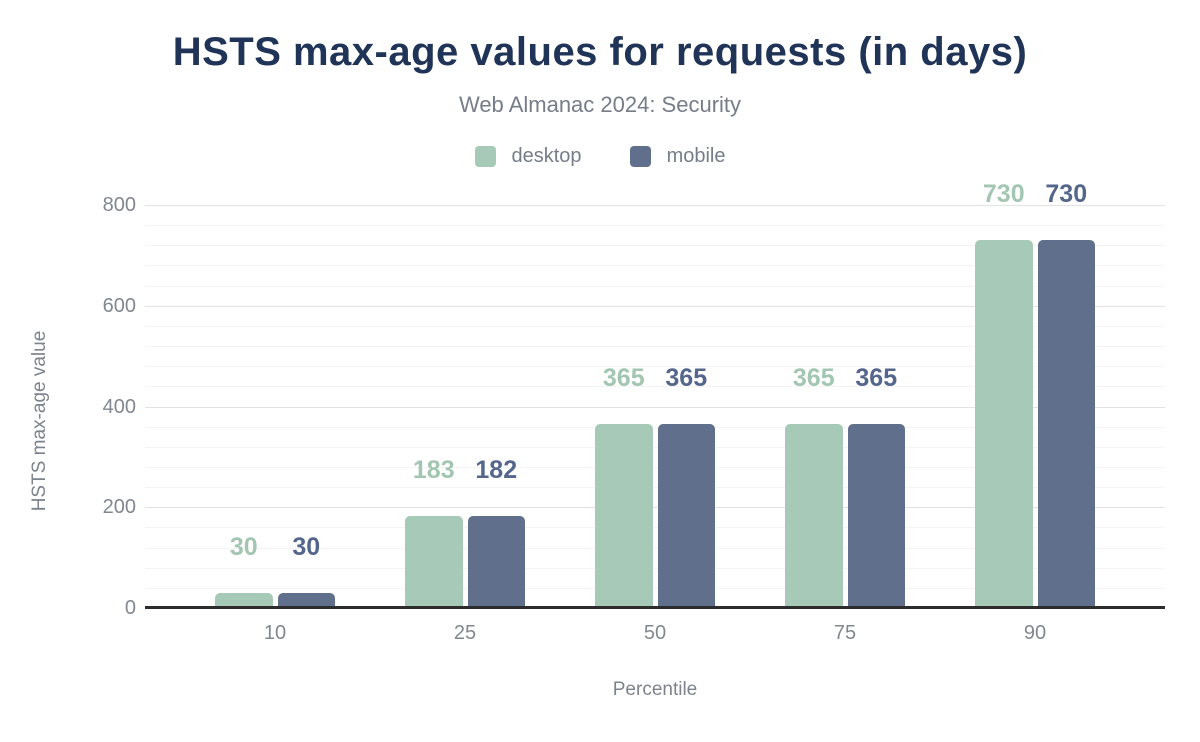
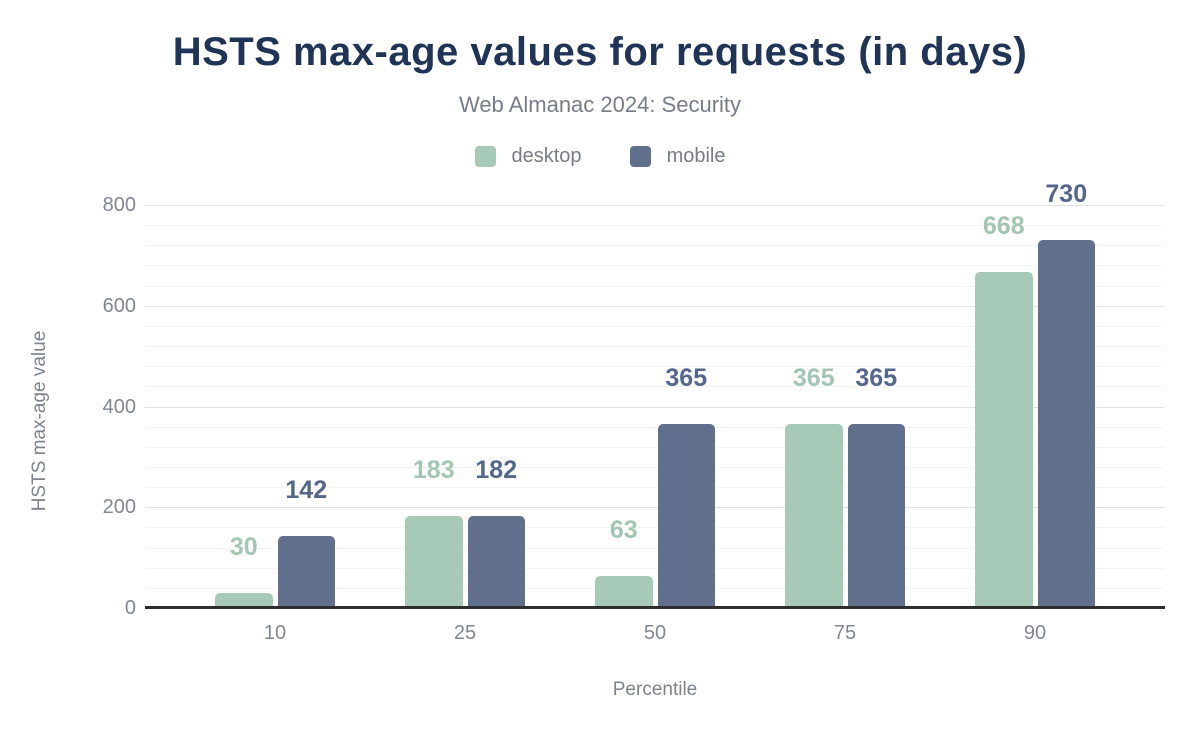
mobile/10: 30 -> 142
desktop/50: 365 -> 63
desktop/90: 730 -> 668
